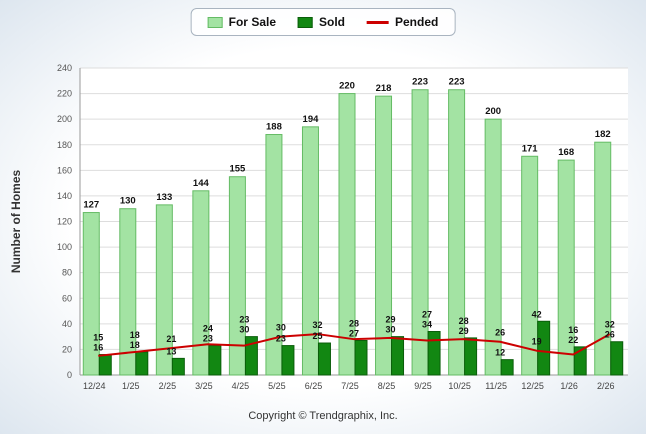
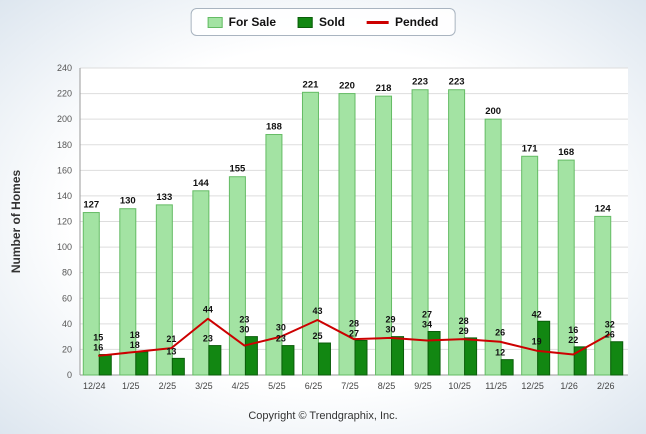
Pended/3/25: 24 -> 44
For Sale/6/25: 194 -> 221
Pended/6/25: 32 -> 43
For Sale/2/26: 182 -> 124
